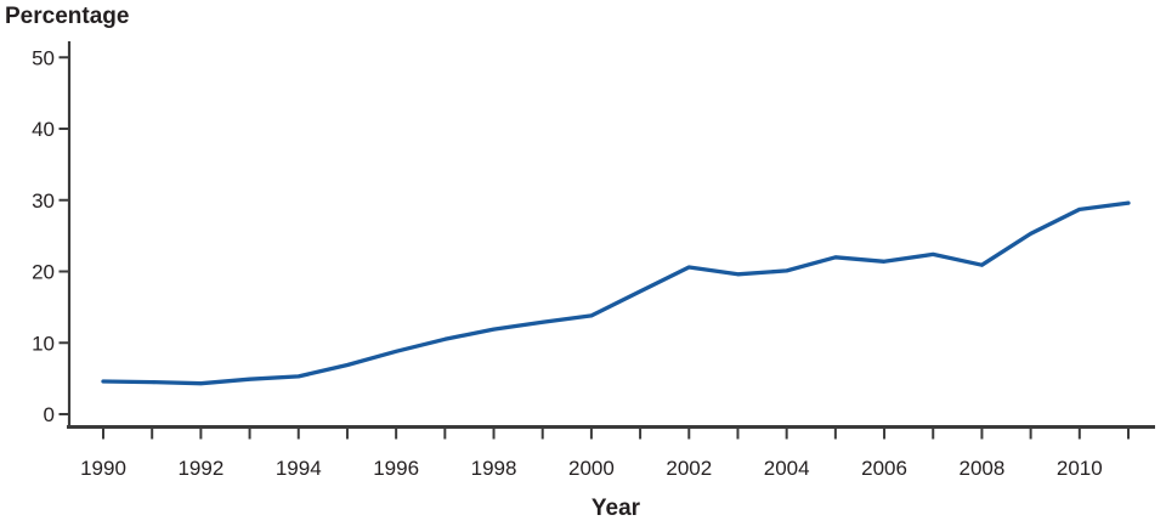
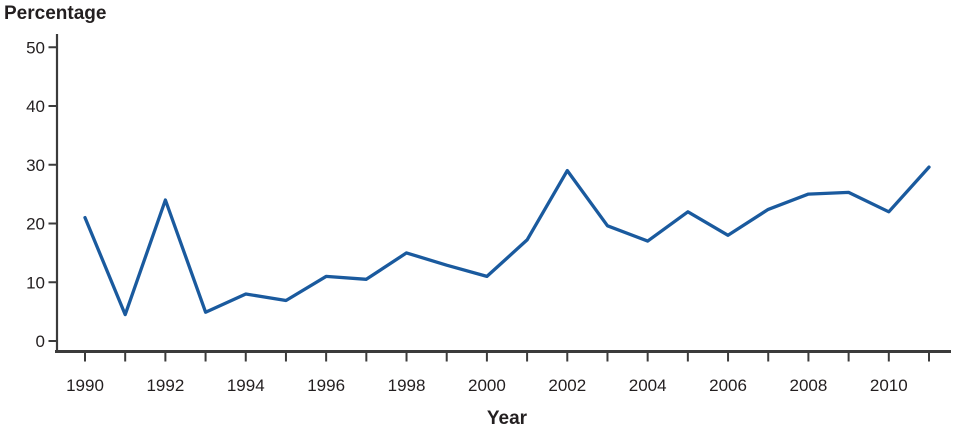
1990: 5 -> 21
1992: 4 -> 24
1994: 5 -> 8
1996: 9 -> 11
1998: 12 -> 15
2000: 14 -> 11
2002: 21 -> 29
2004: 20 -> 17
2006: 21 -> 18
2008: 21 -> 25
2010: 29 -> 22
